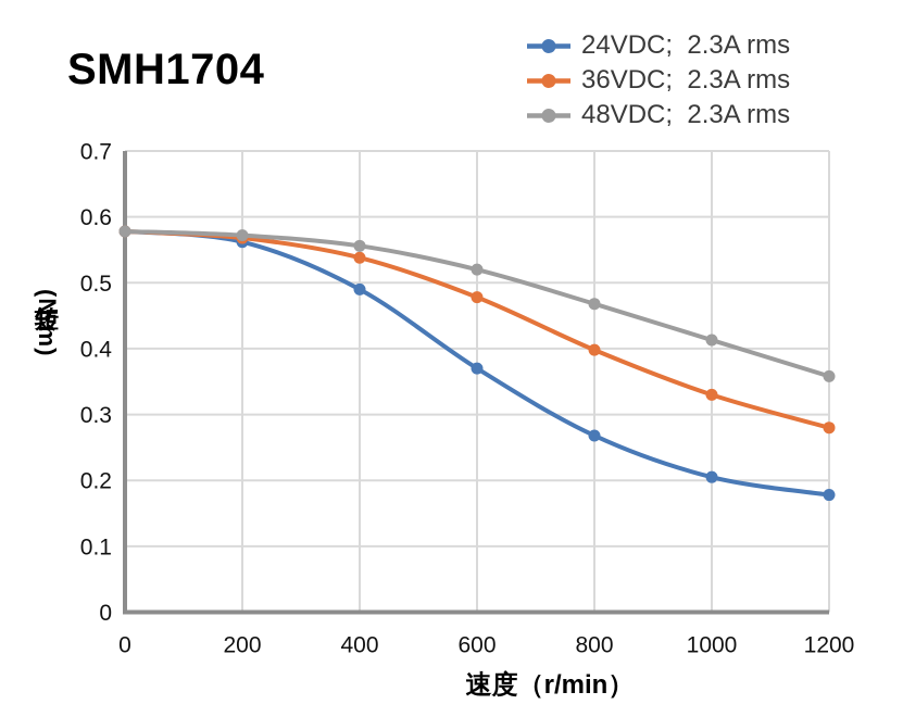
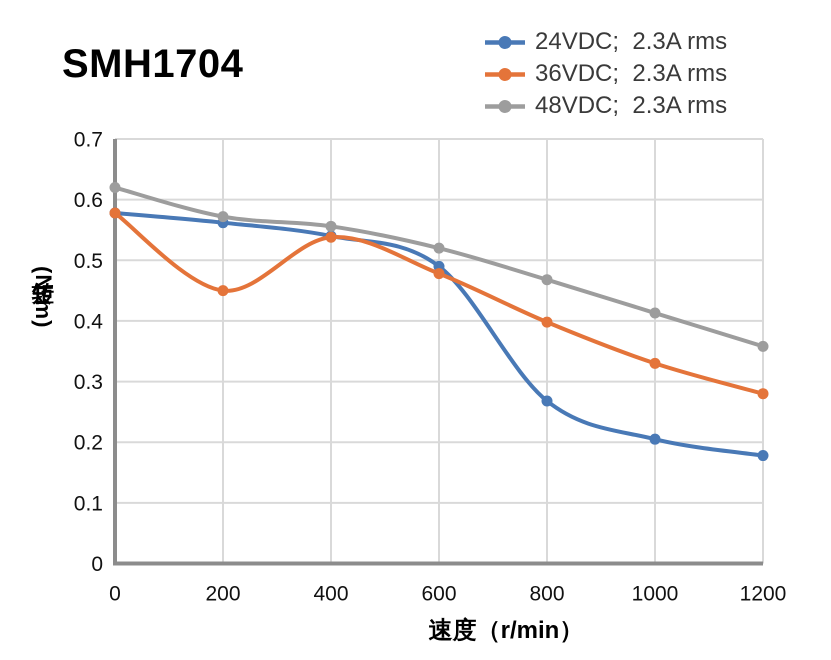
48VDC; 2.3A rms/0: 0.58 -> 0.62
36VDC; 2.3A rms/200: 0.57 -> 0.45
24VDC; 2.3A rms/400: 0.49 -> 0.54
24VDC; 2.3A rms/600: 0.37 -> 0.49
